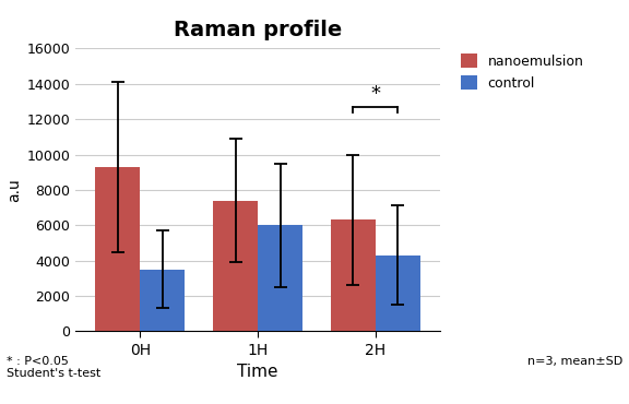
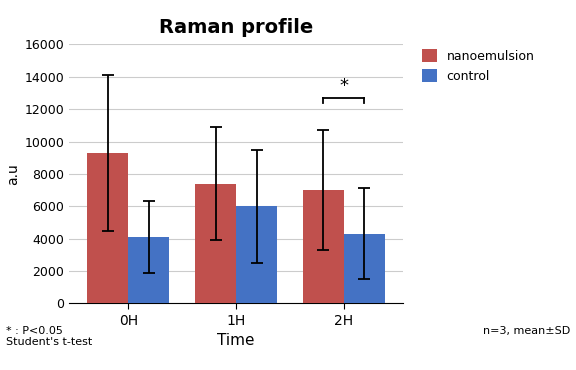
control/0H: 3500 -> 4100
nanoemulsion/2H: 6300 -> 7000
